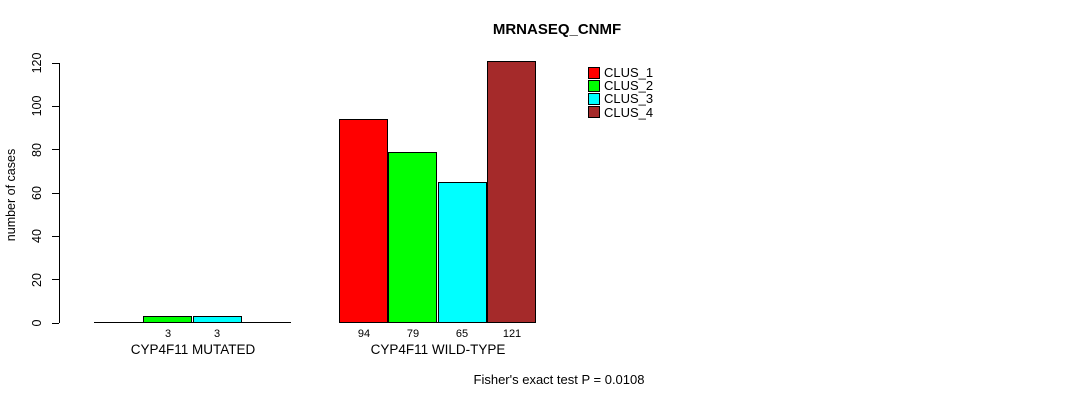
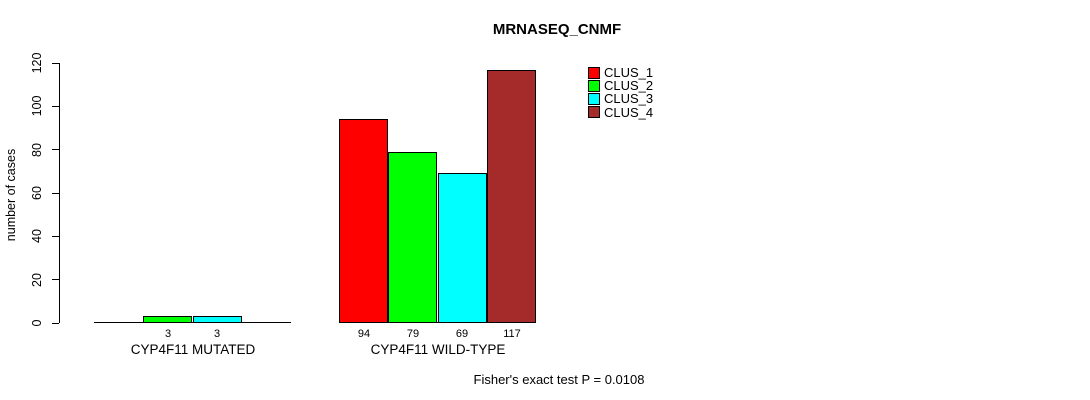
CLUS_3/CYP4F11 WILD-TYPE: 65 -> 69
CLUS_4/CYP4F11 WILD-TYPE: 121 -> 117
